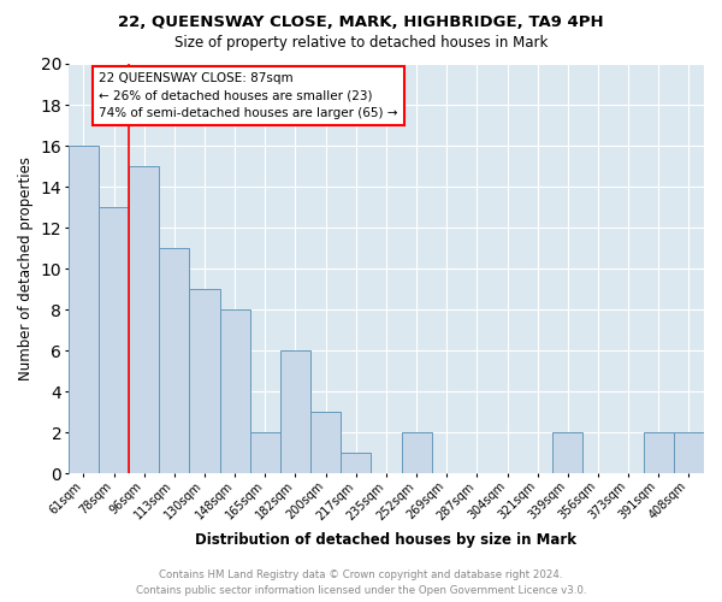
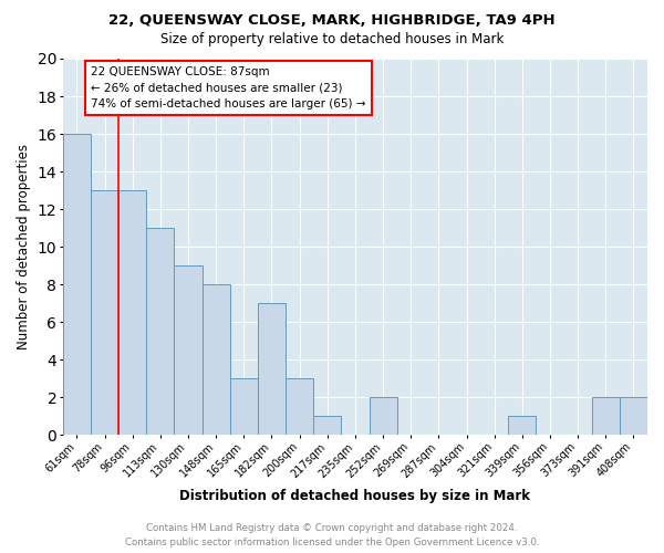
96sqm: 15 -> 13
165sqm: 2 -> 3
182sqm: 6 -> 7
339sqm: 2 -> 1
